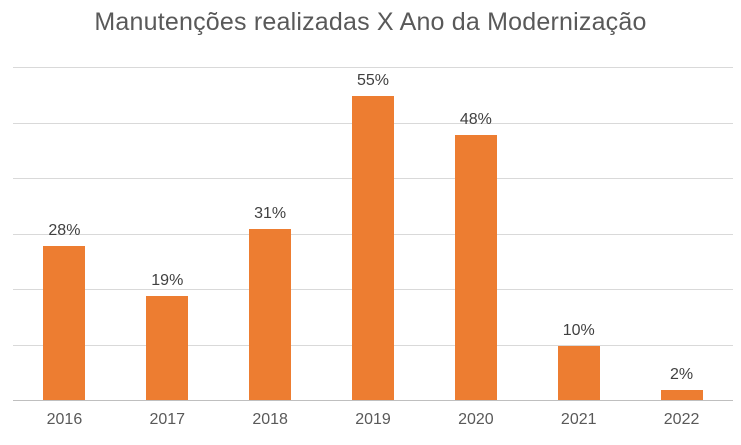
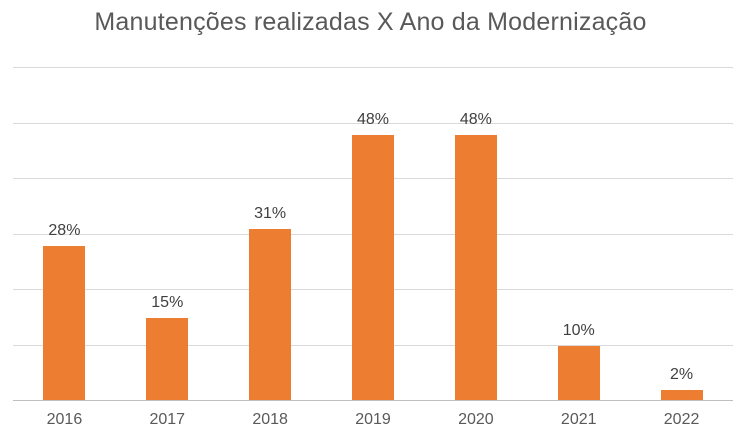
2017: 19% -> 15%
2019: 55% -> 48%
